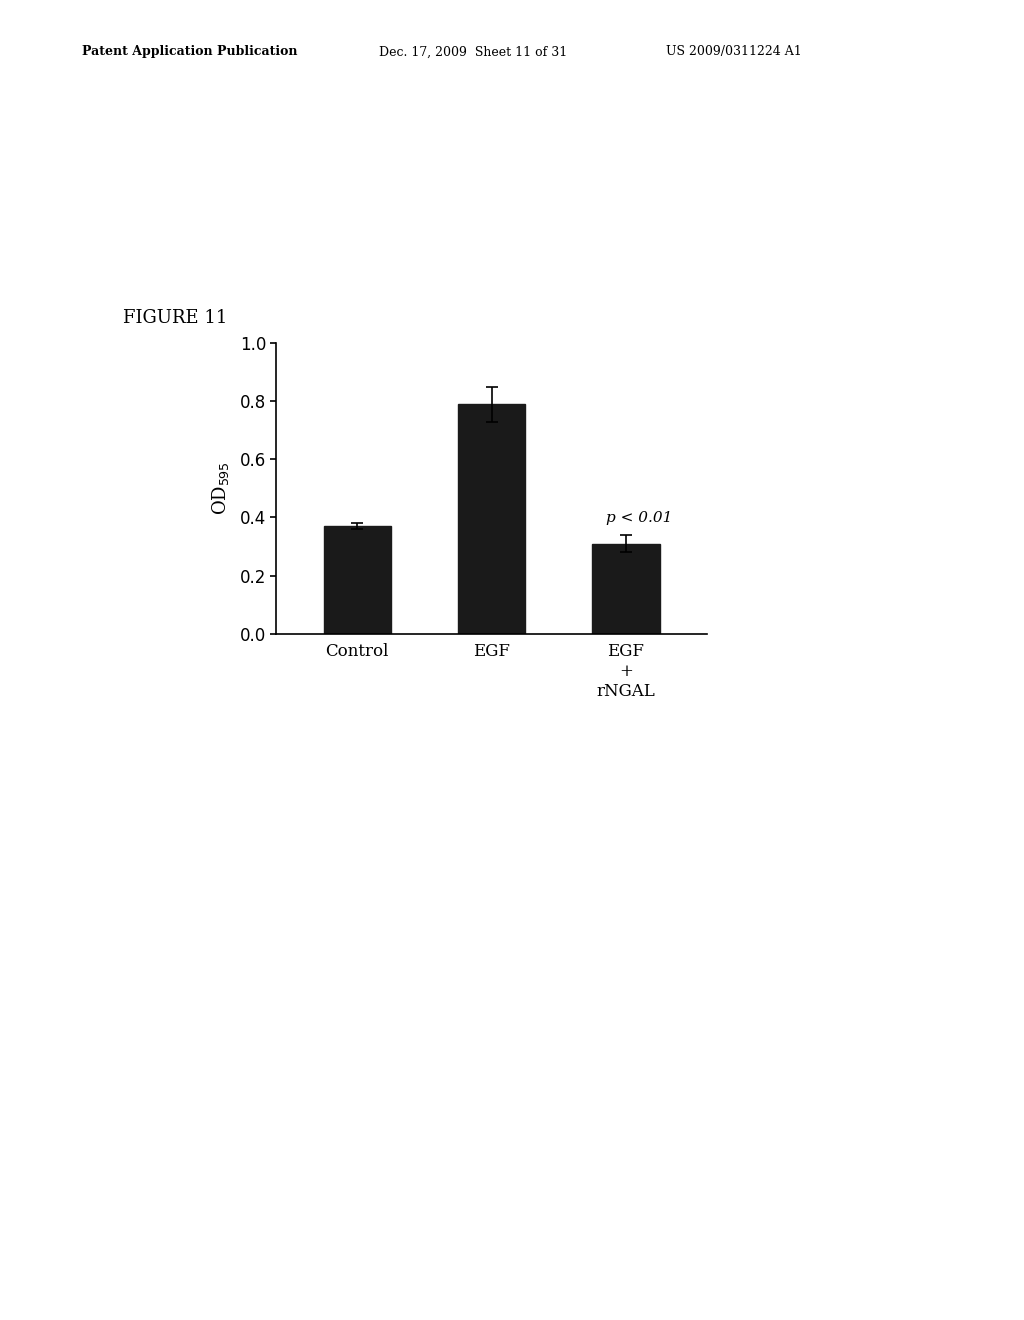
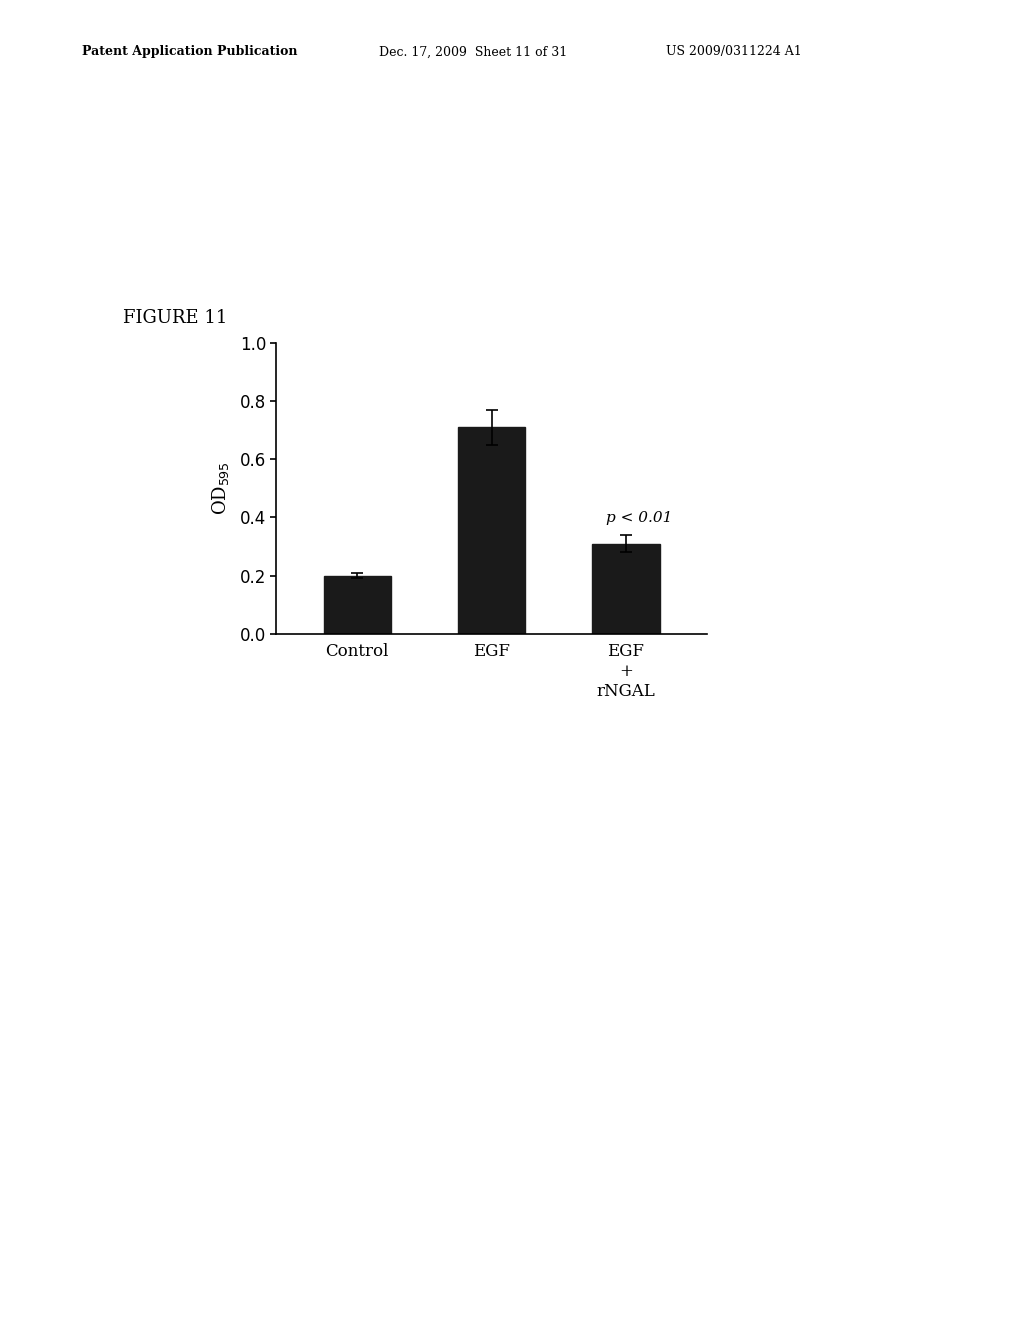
Control: 0.37 -> 0.20
EGF: 0.79 -> 0.71
